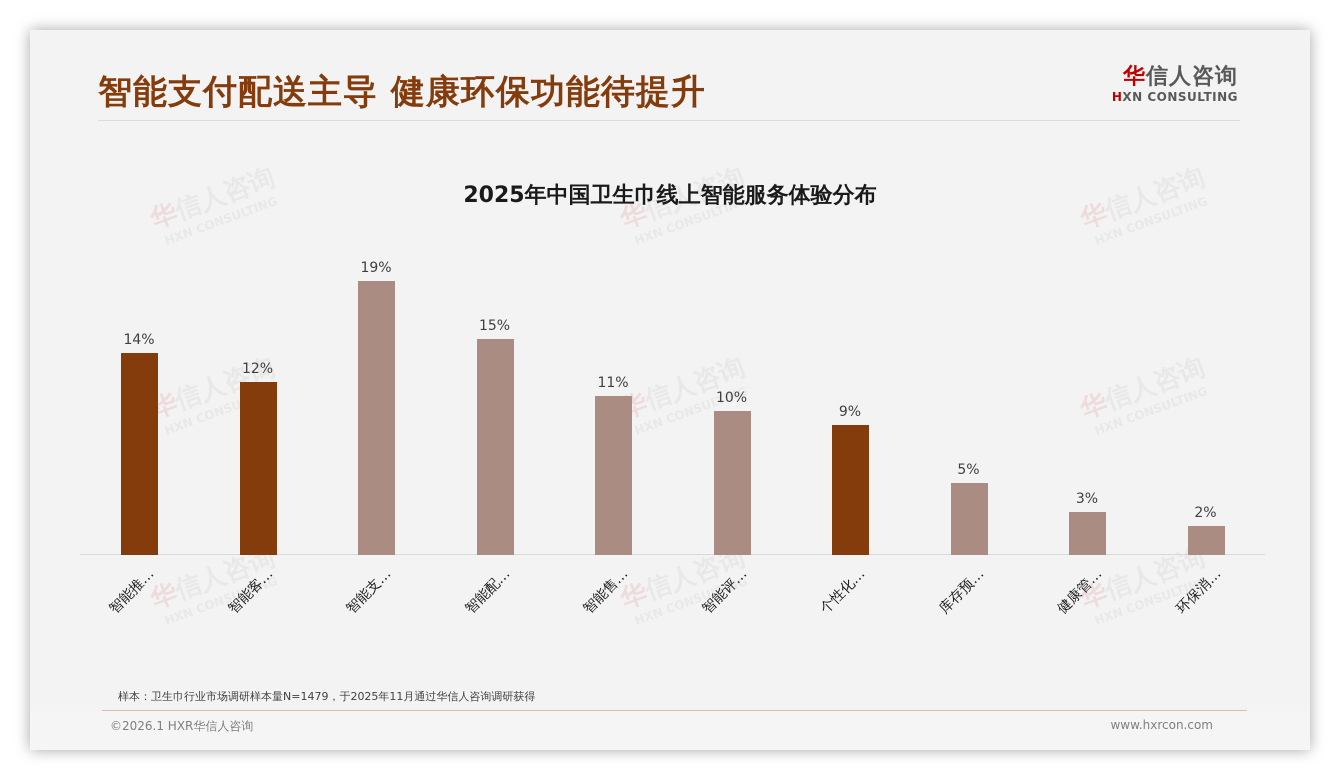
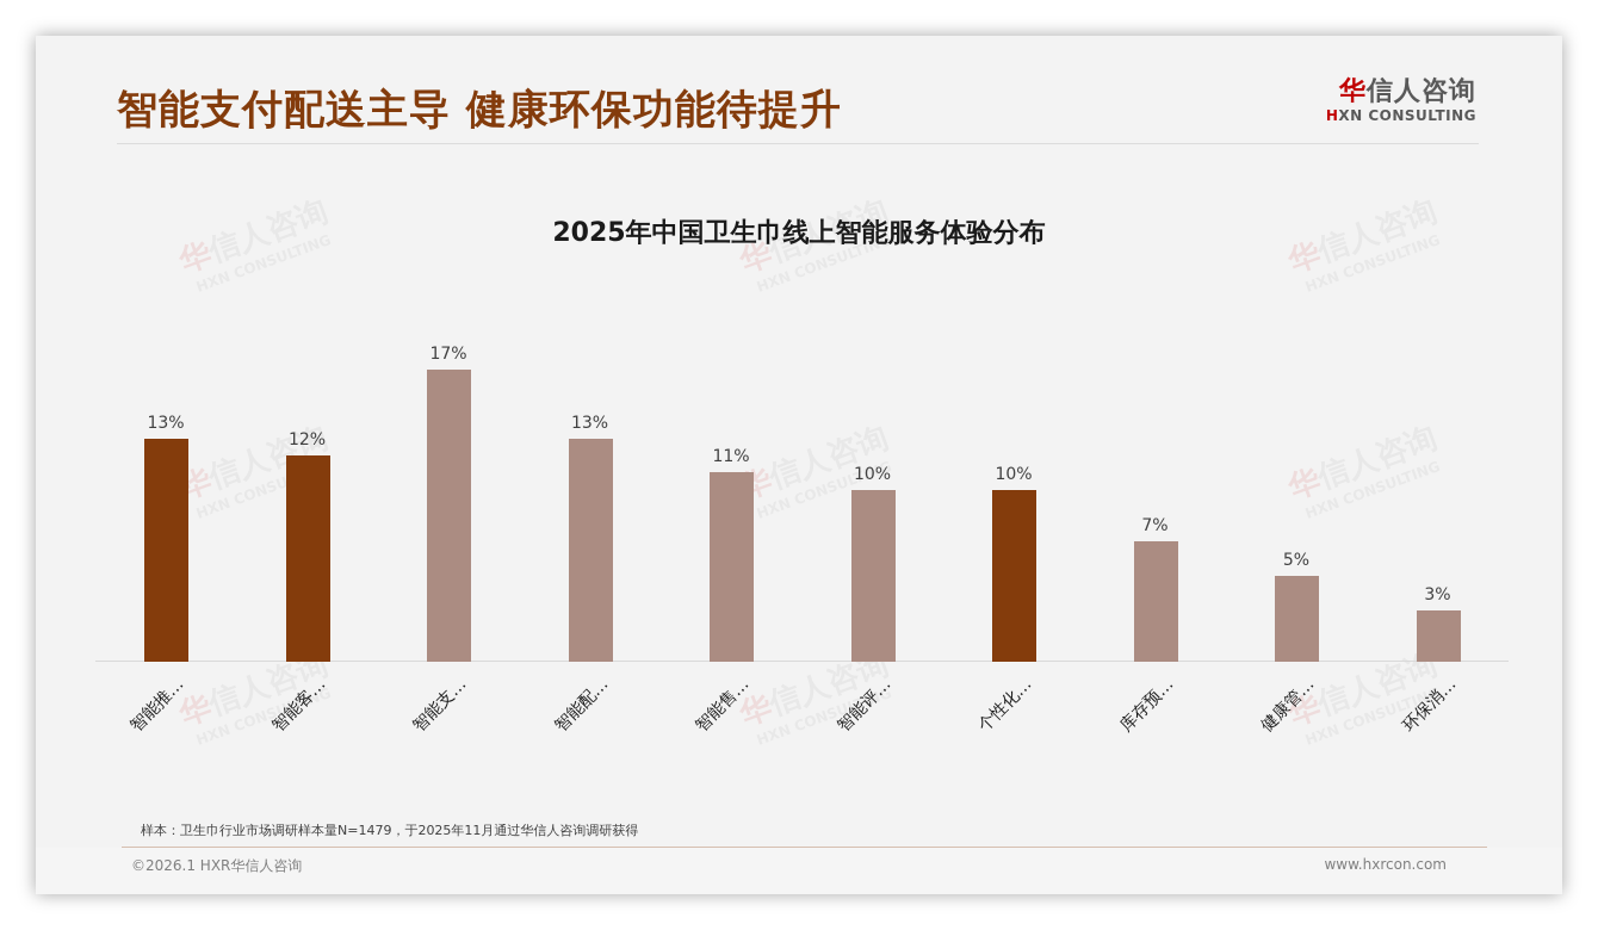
智能推…: 14% -> 13%
智能支…: 19% -> 17%
智能配…: 15% -> 13%
个性化…: 9% -> 10%
库存预…: 5% -> 7%
健康管…: 3% -> 5%
环保消…: 2% -> 3%
